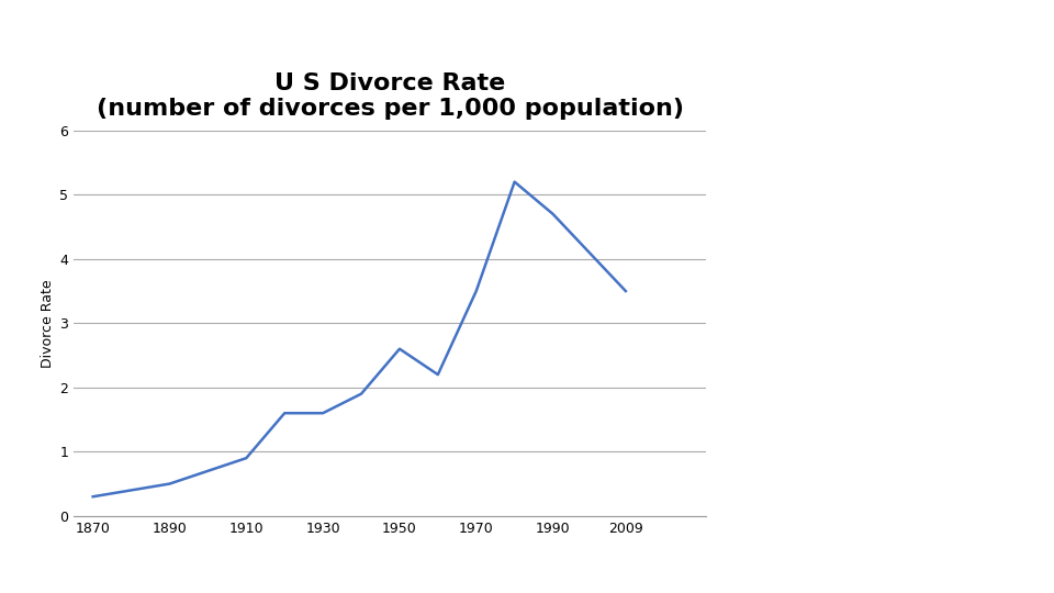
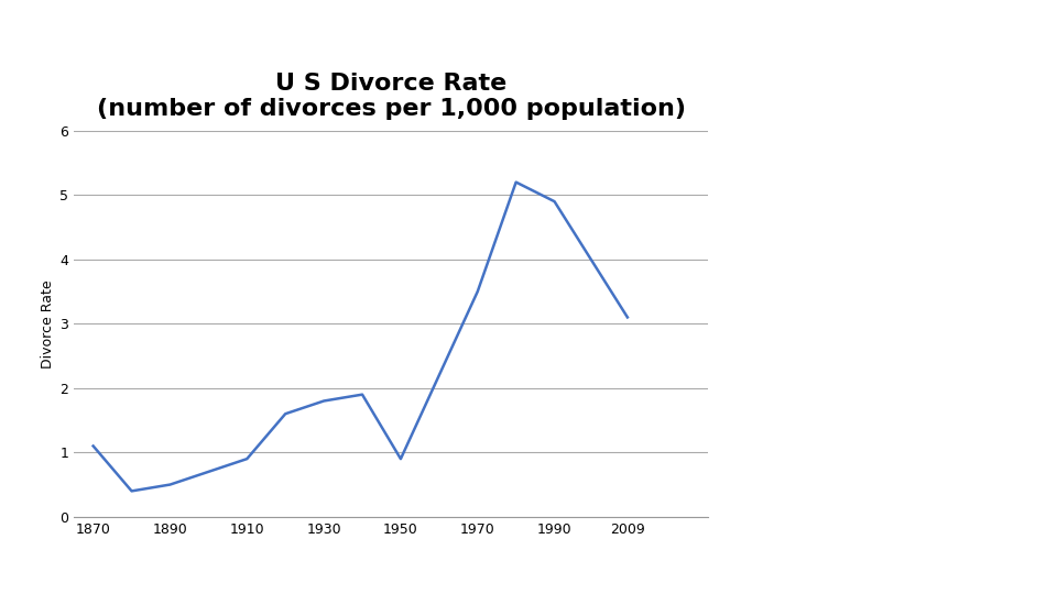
1870: 0.3 -> 1.1
1930: 1.6 -> 1.8
1950: 2.6 -> 0.9
1990: 4.7 -> 4.9
2009: 3.5 -> 3.1
